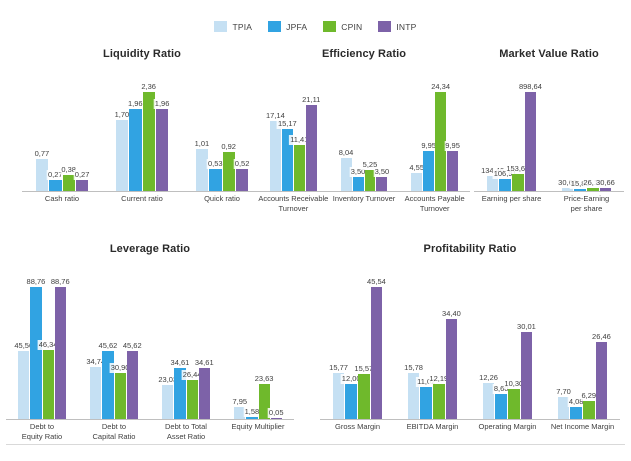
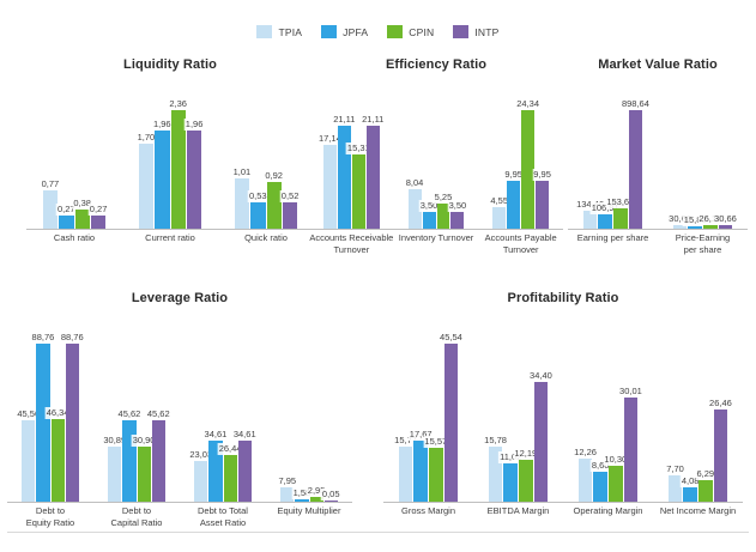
Efficiency Ratio/JPFA/Accounts Receivable Turnover: 15,17 -> 21,11
Efficiency Ratio/CPIN/Accounts Receivable Turnover: 11,41 -> 15,31
Leverage Ratio/TPIA/Debt to Capital Ratio: 34,74 -> 30,89
Leverage Ratio/CPIN/Equity Multiplier: 23,63 -> 2,95
Profitability Ratio/JPFA/Gross Margin: 12,00 -> 17,67
